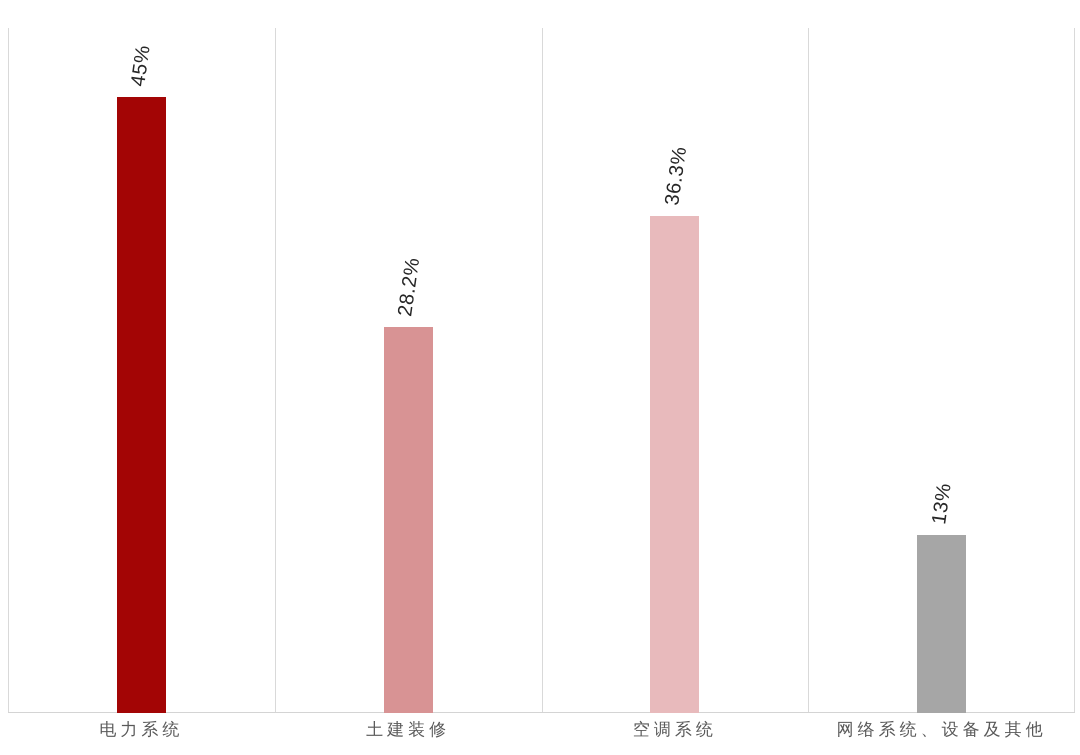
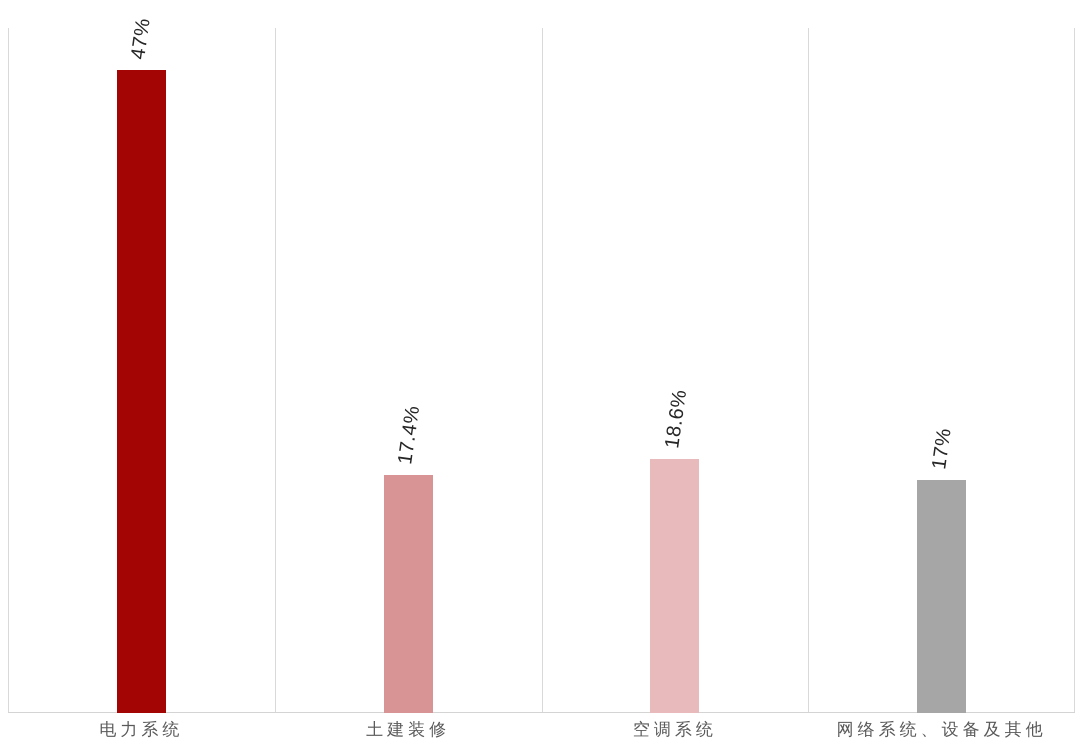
电力系统: 45% -> 47%
土建装修: 28.2% -> 17.4%
空调系统: 36.3% -> 18.6%
网络系统、设备及其他: 13% -> 17%
